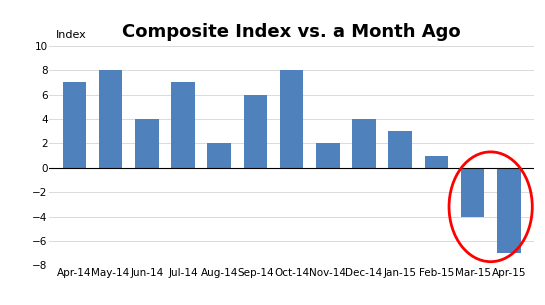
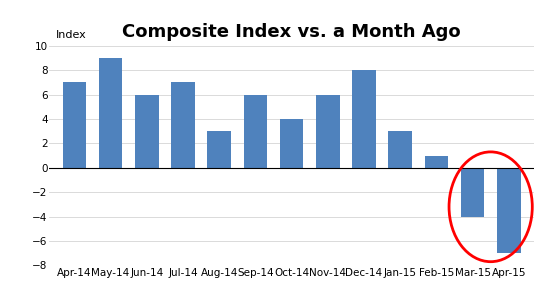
May-14: 8 -> 9
Jun-14: 4 -> 6
Aug-14: 2 -> 3
Oct-14: 8 -> 4
Nov-14: 2 -> 6
Dec-14: 4 -> 8
